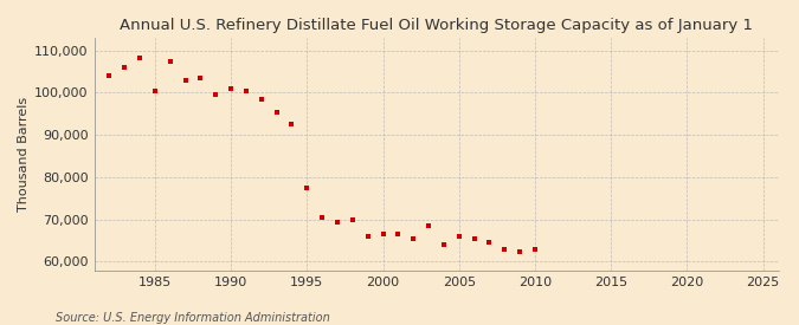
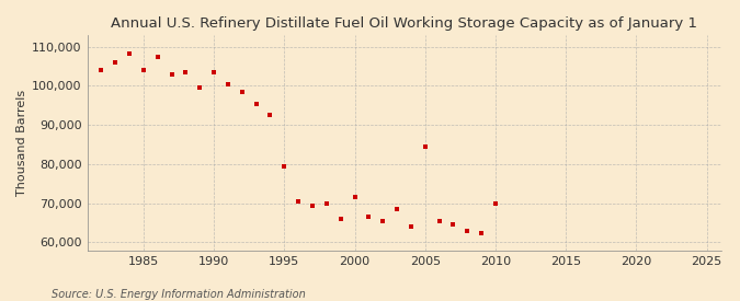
1985: 100,500 -> 104,000
1990: 101,000 -> 103,500
1995: 77,500 -> 79,500
2000: 66,500 -> 71,500
2005: 66,000 -> 84,500
2010: 63,000 -> 70,000
